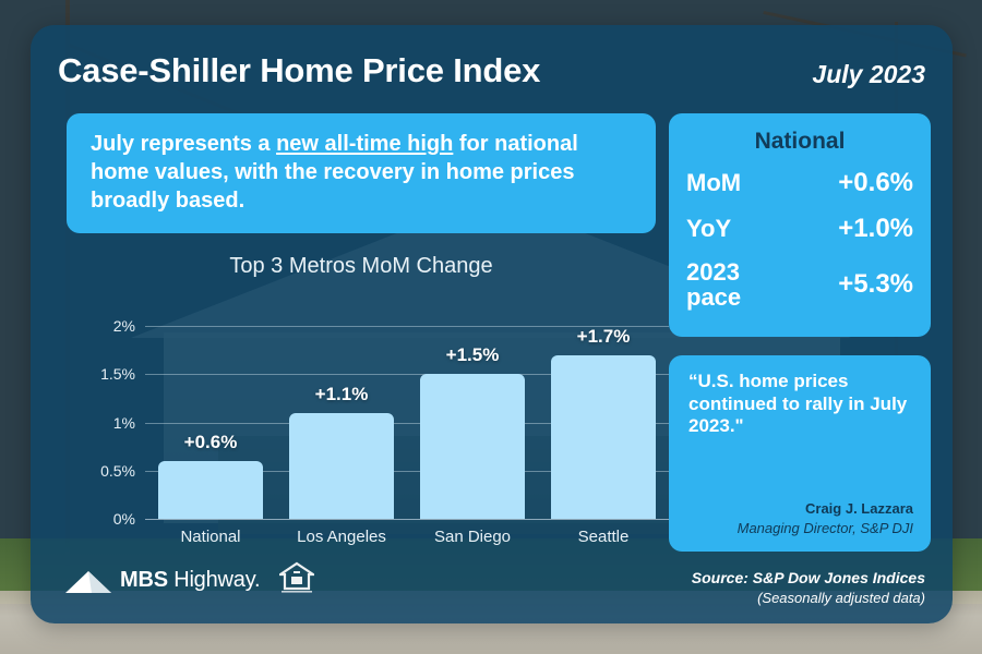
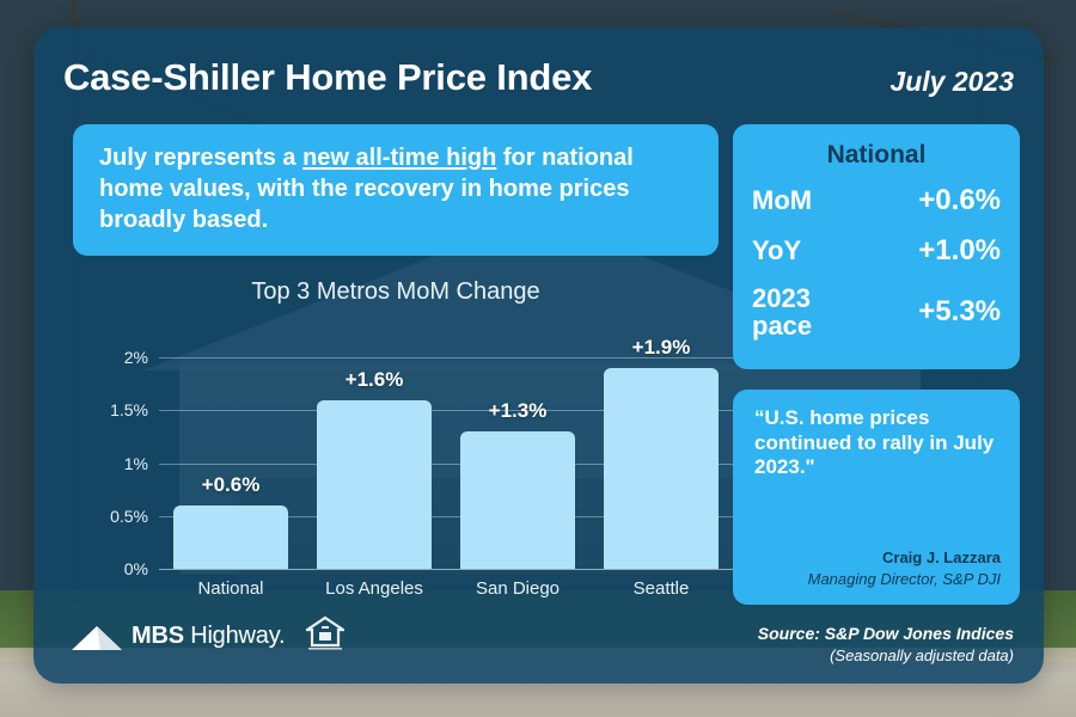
Los Angeles: +1.1% -> +1.6%
San Diego: +1.5% -> +1.3%
Seattle: +1.7% -> +1.9%
